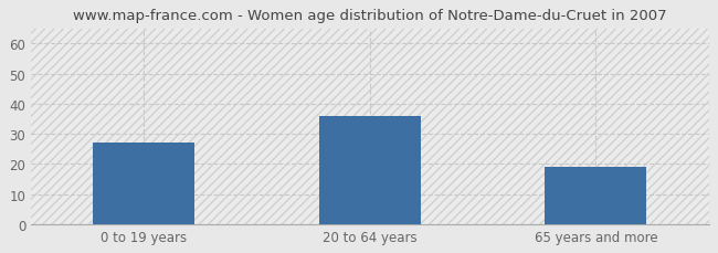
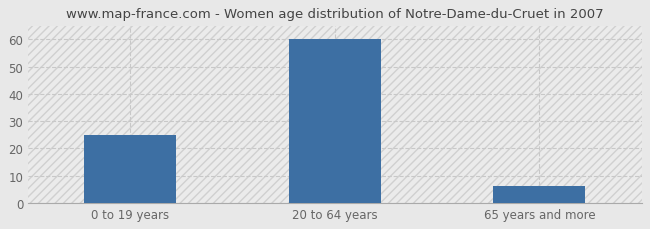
0 to 19 years: 27 -> 25
20 to 64 years: 36 -> 60
65 years and more: 19 -> 6
